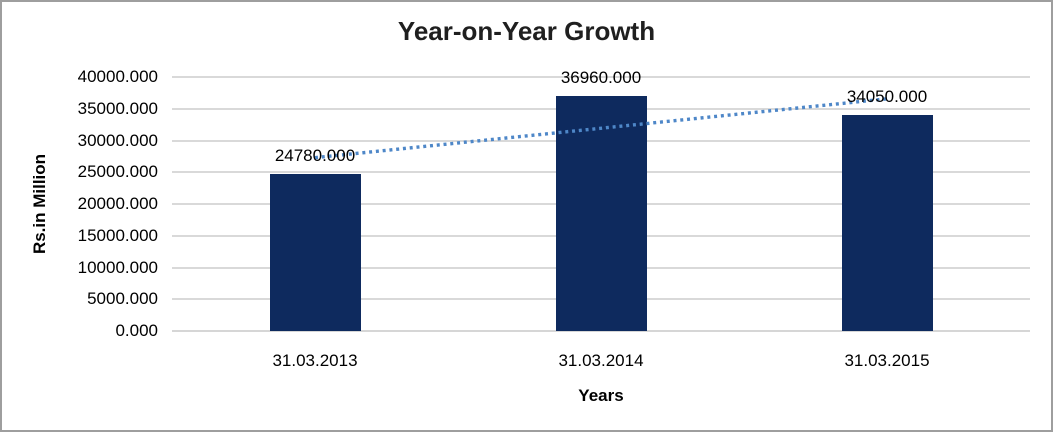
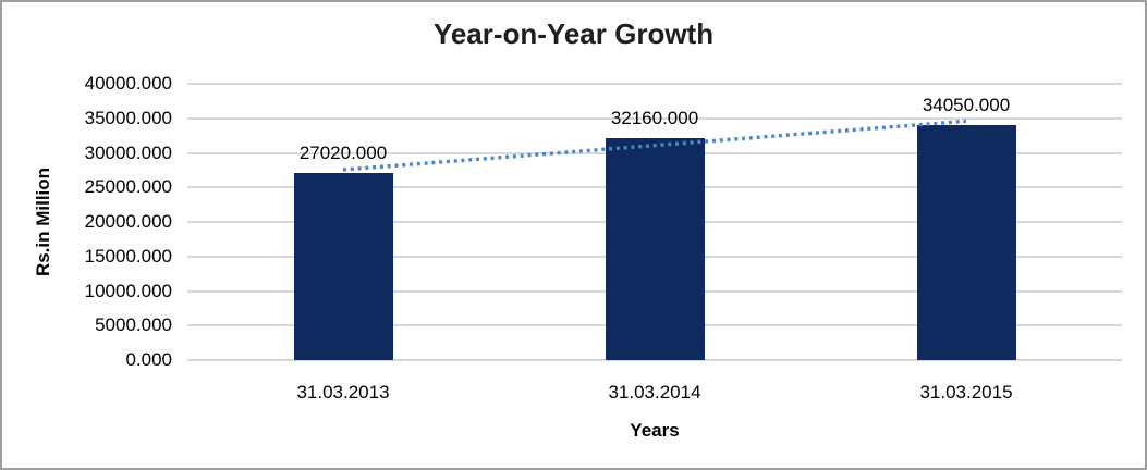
31.03.2013: 24780.000 -> 27020.000
31.03.2014: 36960.000 -> 32160.000
